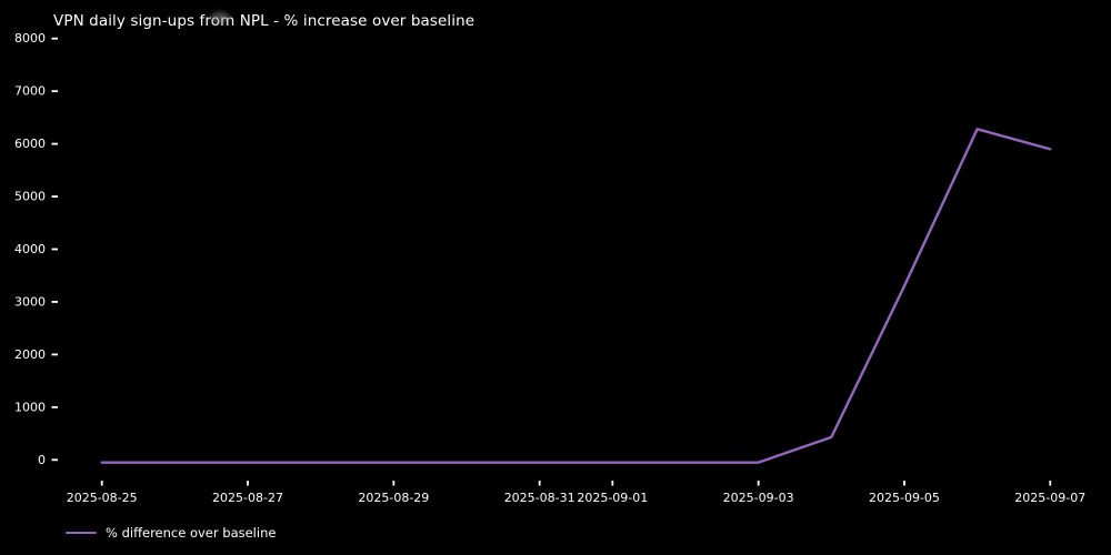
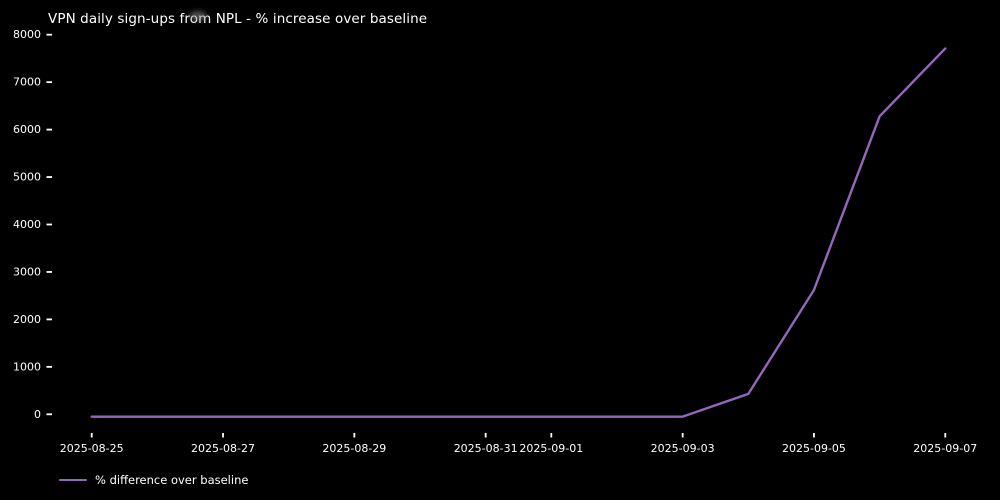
2025-09-05: 3300 -> 2600
2025-09-07: 5900 -> 7700
